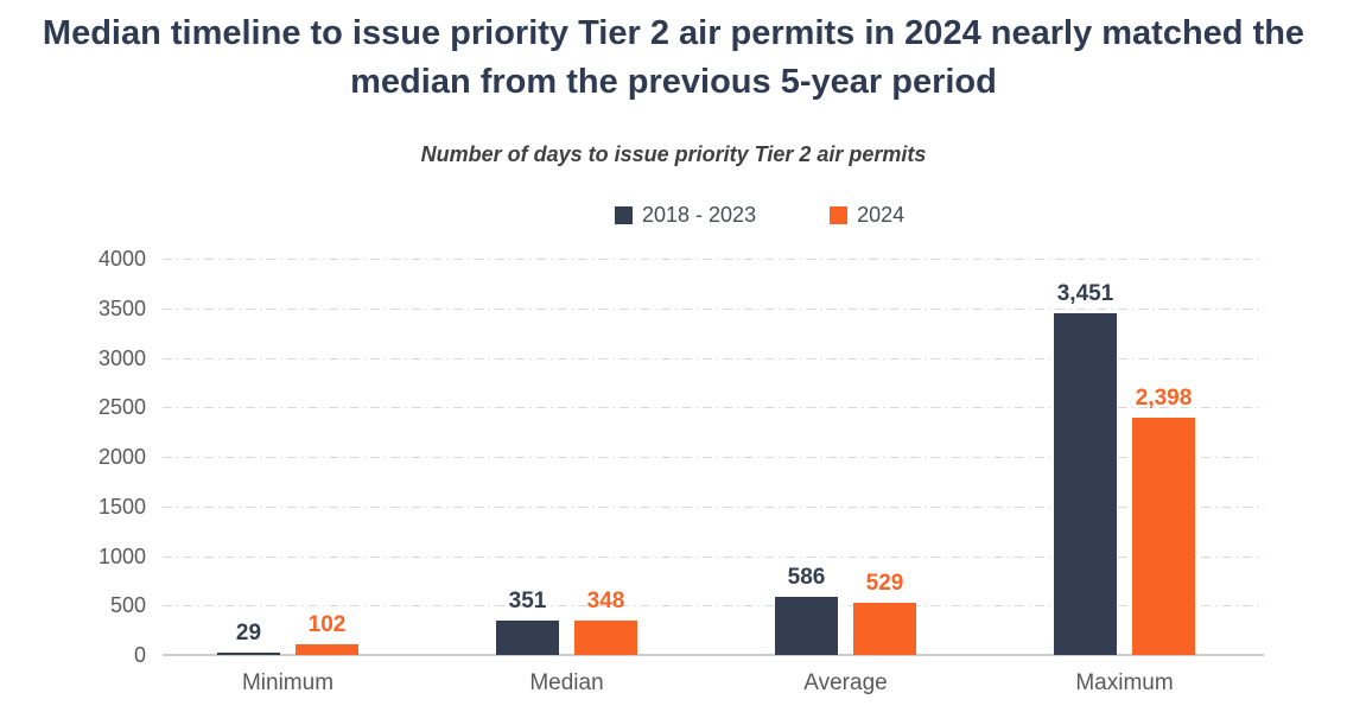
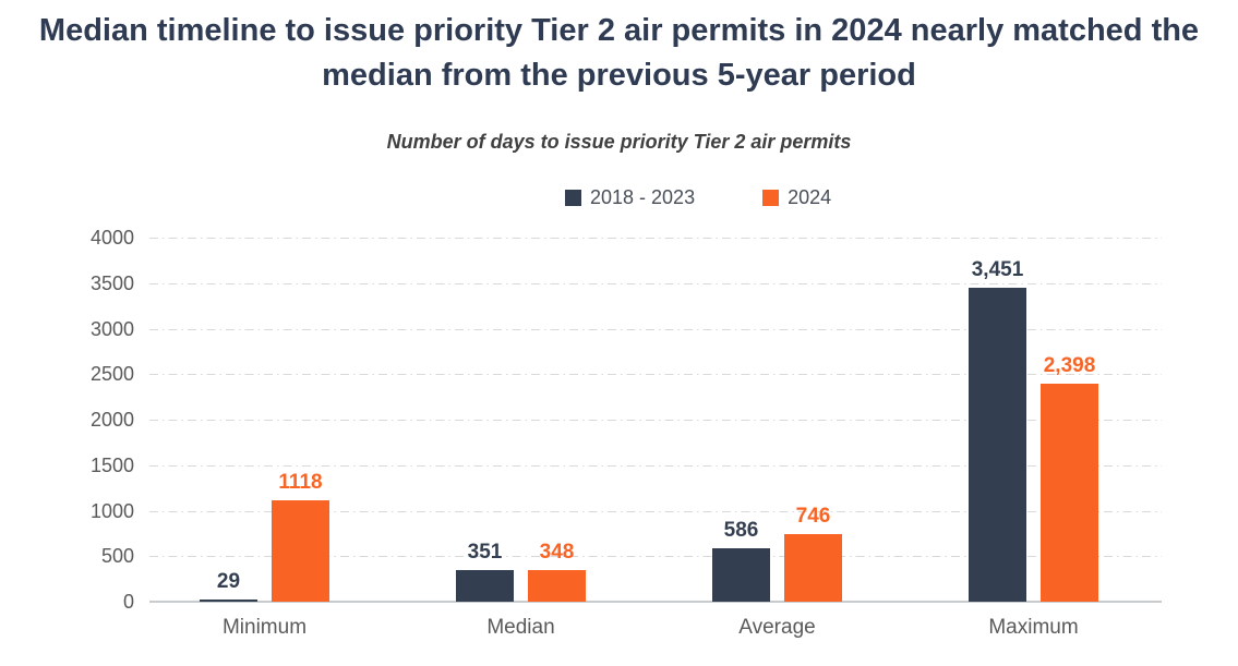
2024/Minimum: 102 -> 1118
2024/Average: 529 -> 746
